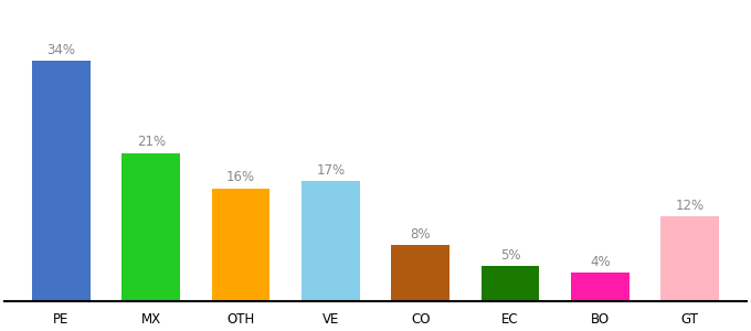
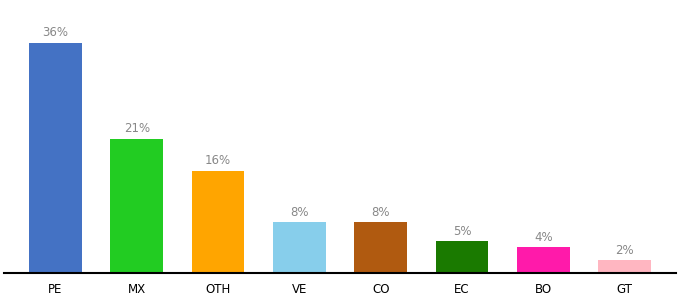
PE: 34% -> 36%
VE: 17% -> 8%
GT: 12% -> 2%
